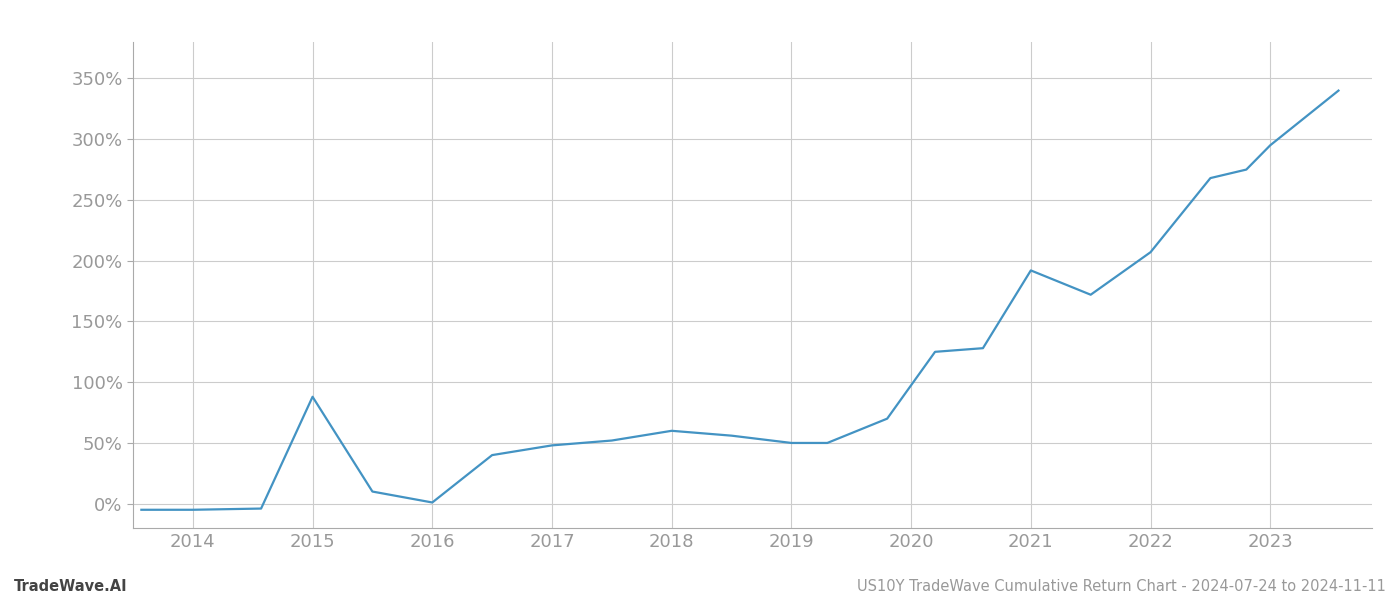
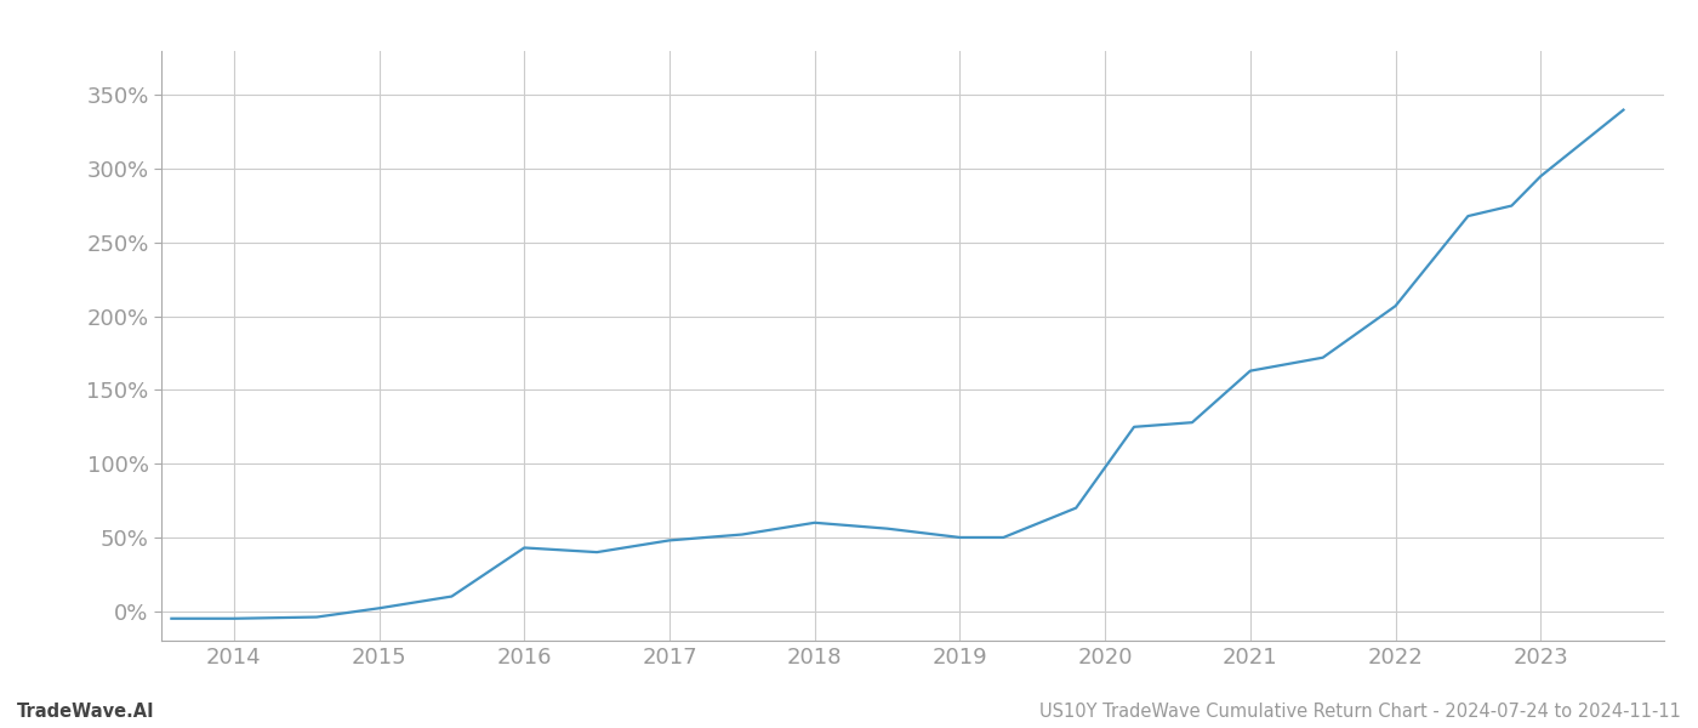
2015: 88% -> 2%
2016: 1% -> 43%
2021: 192% -> 163%
